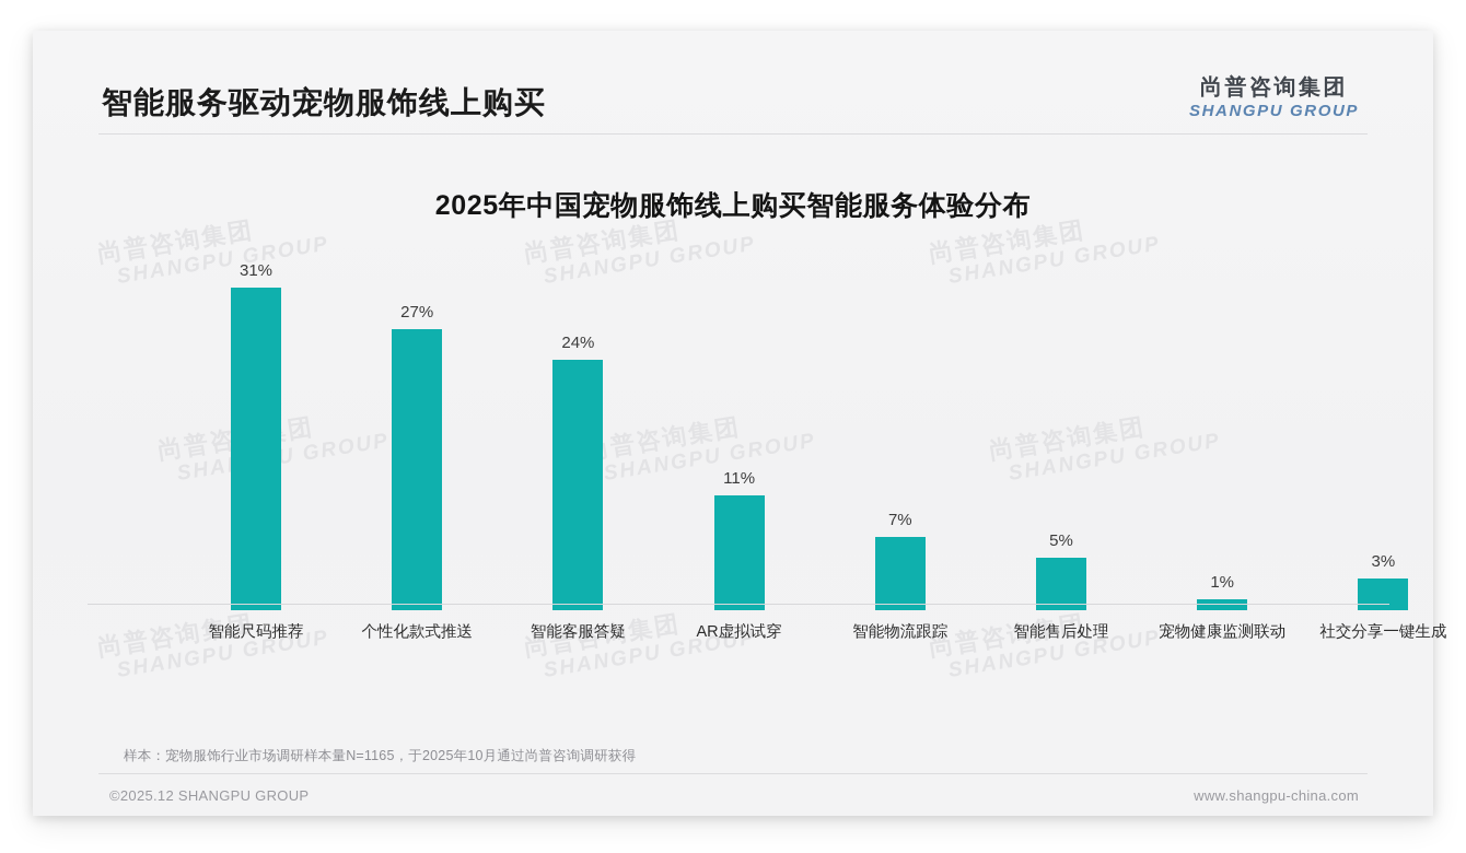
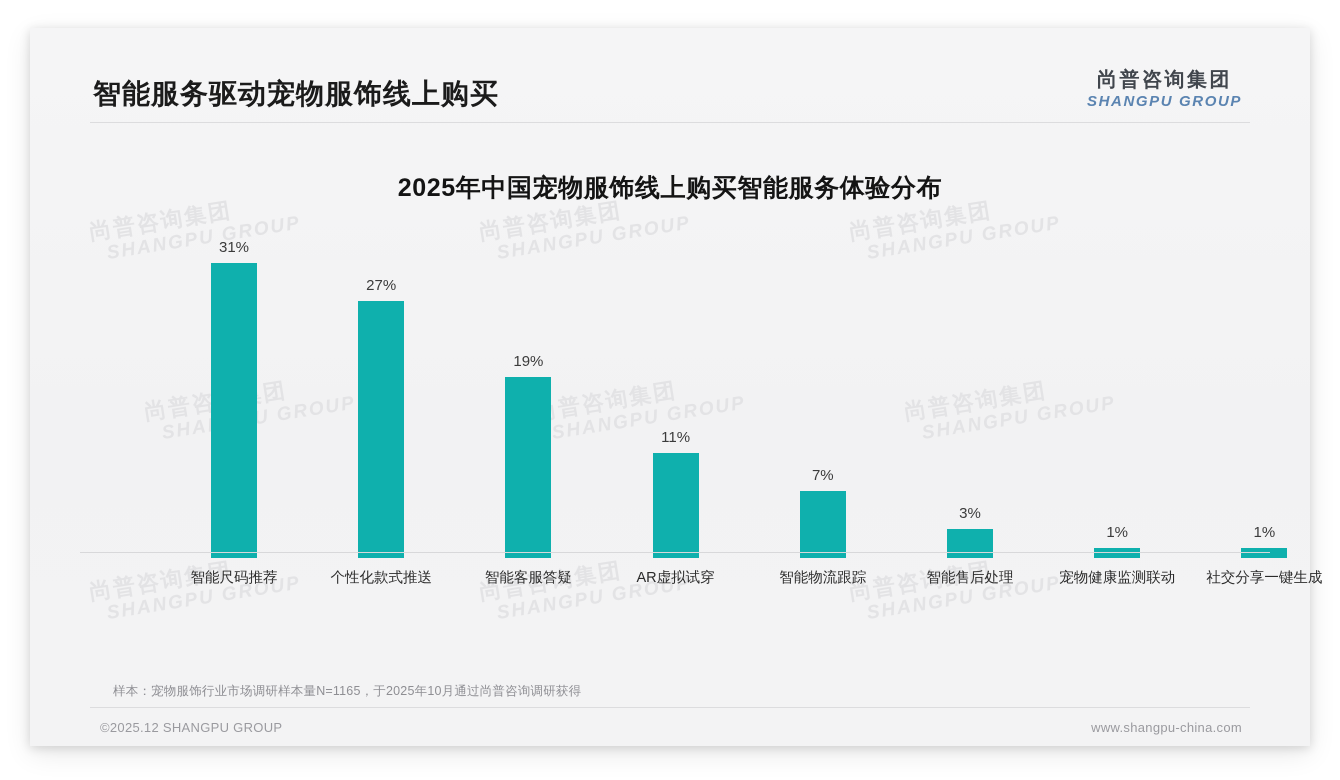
智能客服答疑: 24% -> 19%
智能售后处理: 5% -> 3%
社交分享一键生成: 3% -> 1%
